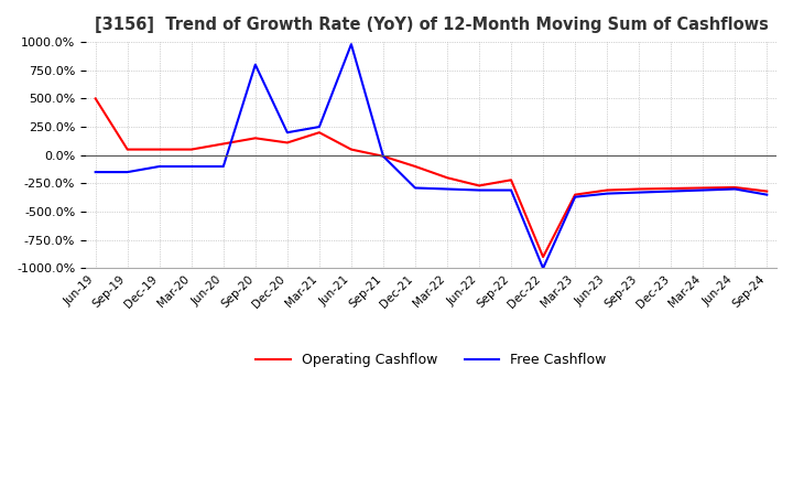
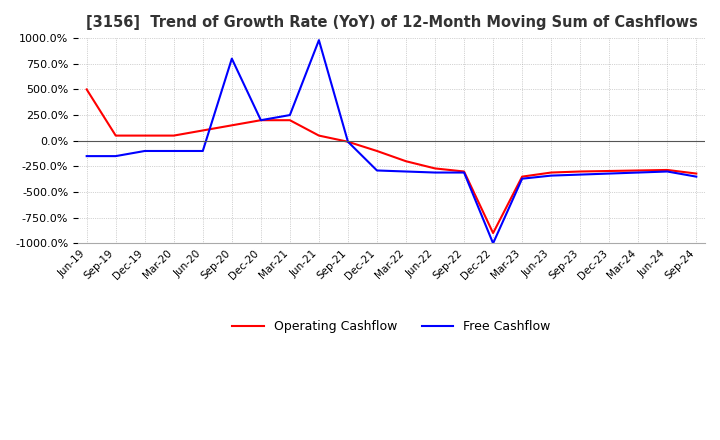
Operating Cashflow/Dec-20: 110% -> 200%
Operating Cashflow/Sep-22: -220% -> -300%
